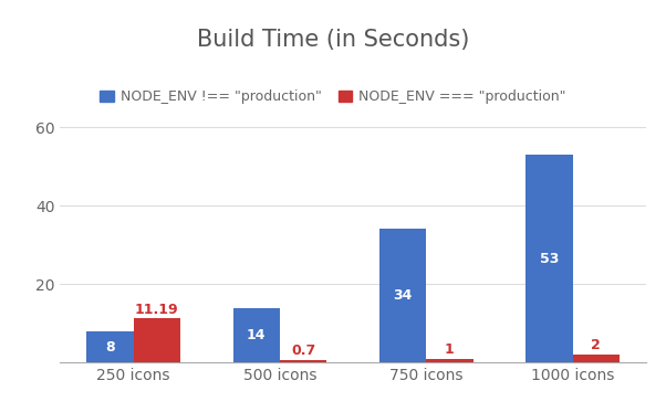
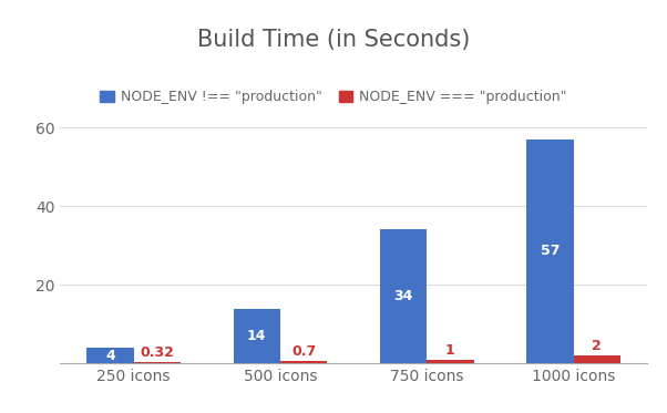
NODE_ENV !== "production"/250 icons: 8 -> 4
NODE_ENV === "production"/250 icons: 11.19 -> 0.32
NODE_ENV !== "production"/1000 icons: 53 -> 57
